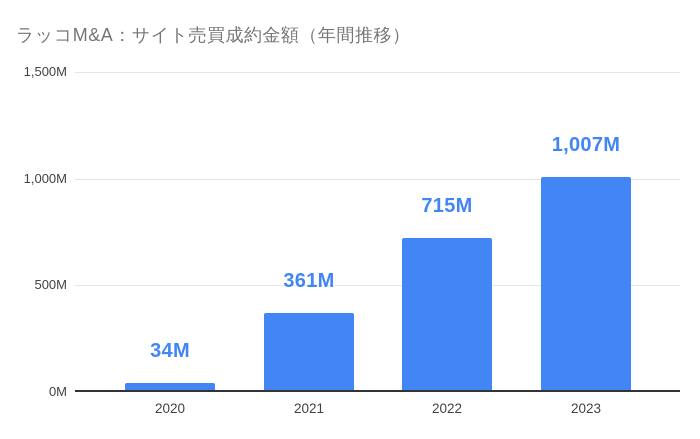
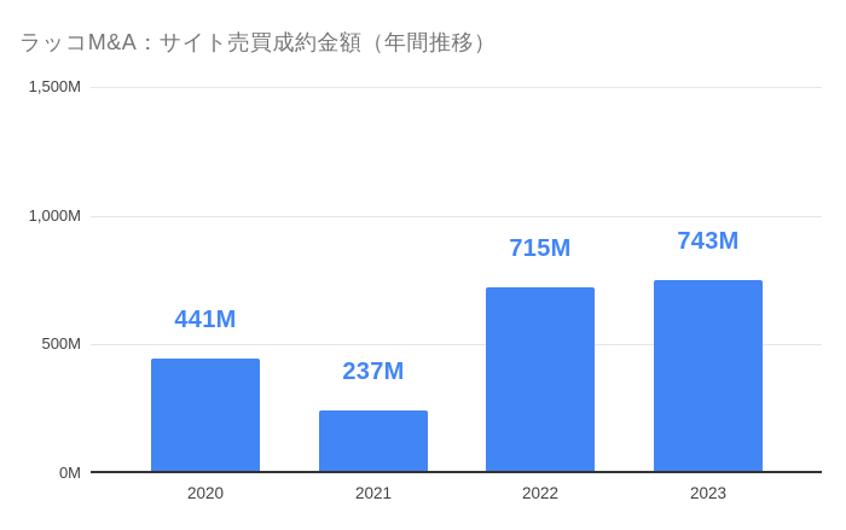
2020: 34M -> 441M
2021: 361M -> 237M
2023: 1,007M -> 743M
